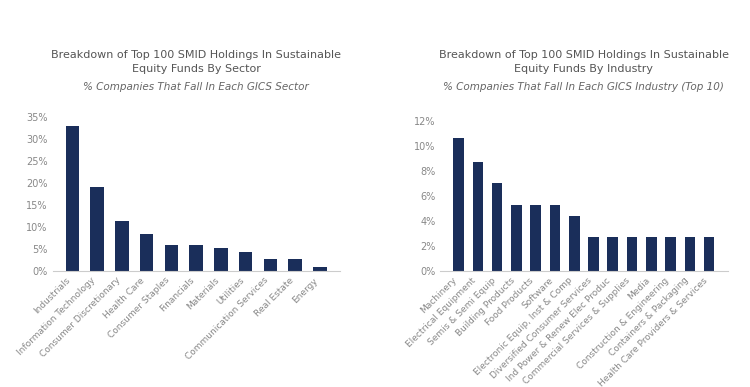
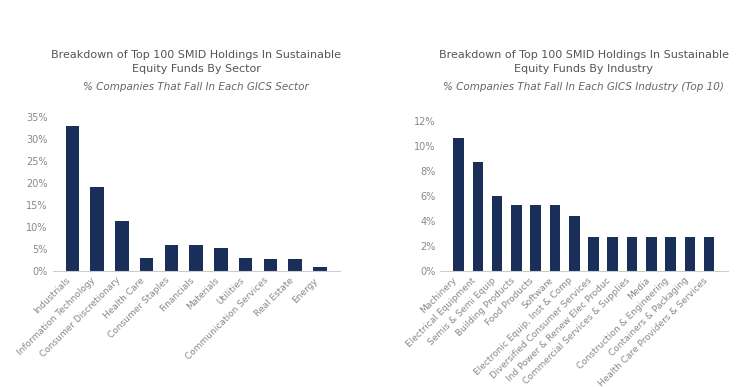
Health Care: 8.5% -> 3.0%
Utilities: 4.3% -> 3.0%
Semis & Semi Equip: 7.0% -> 6.0%
